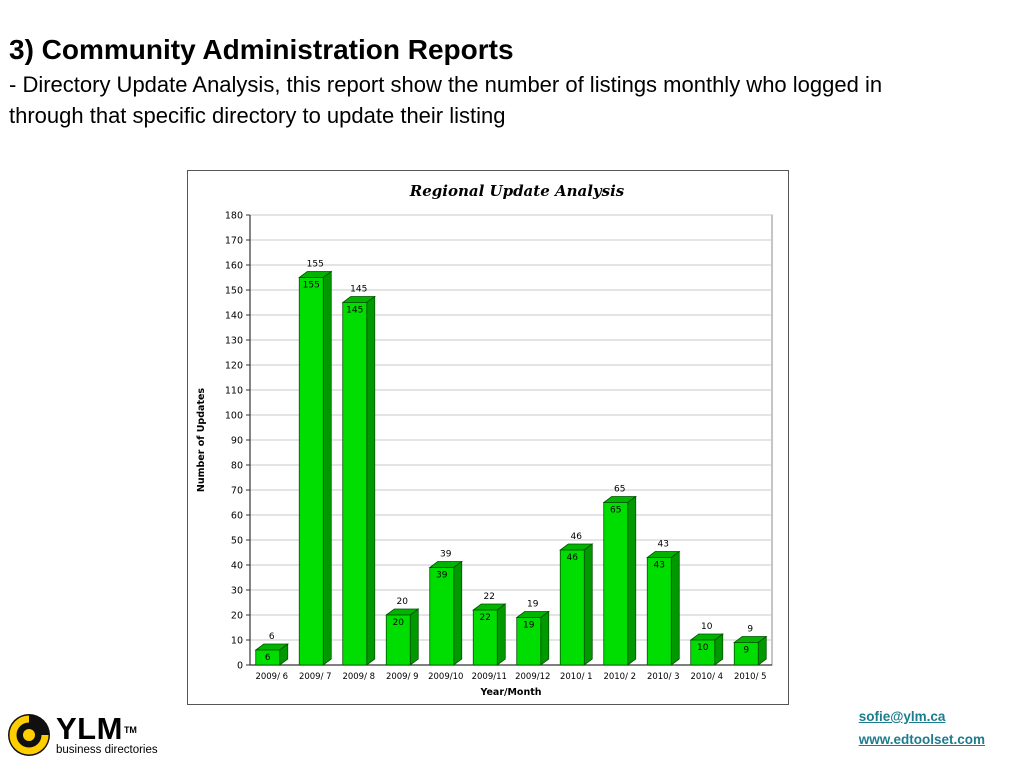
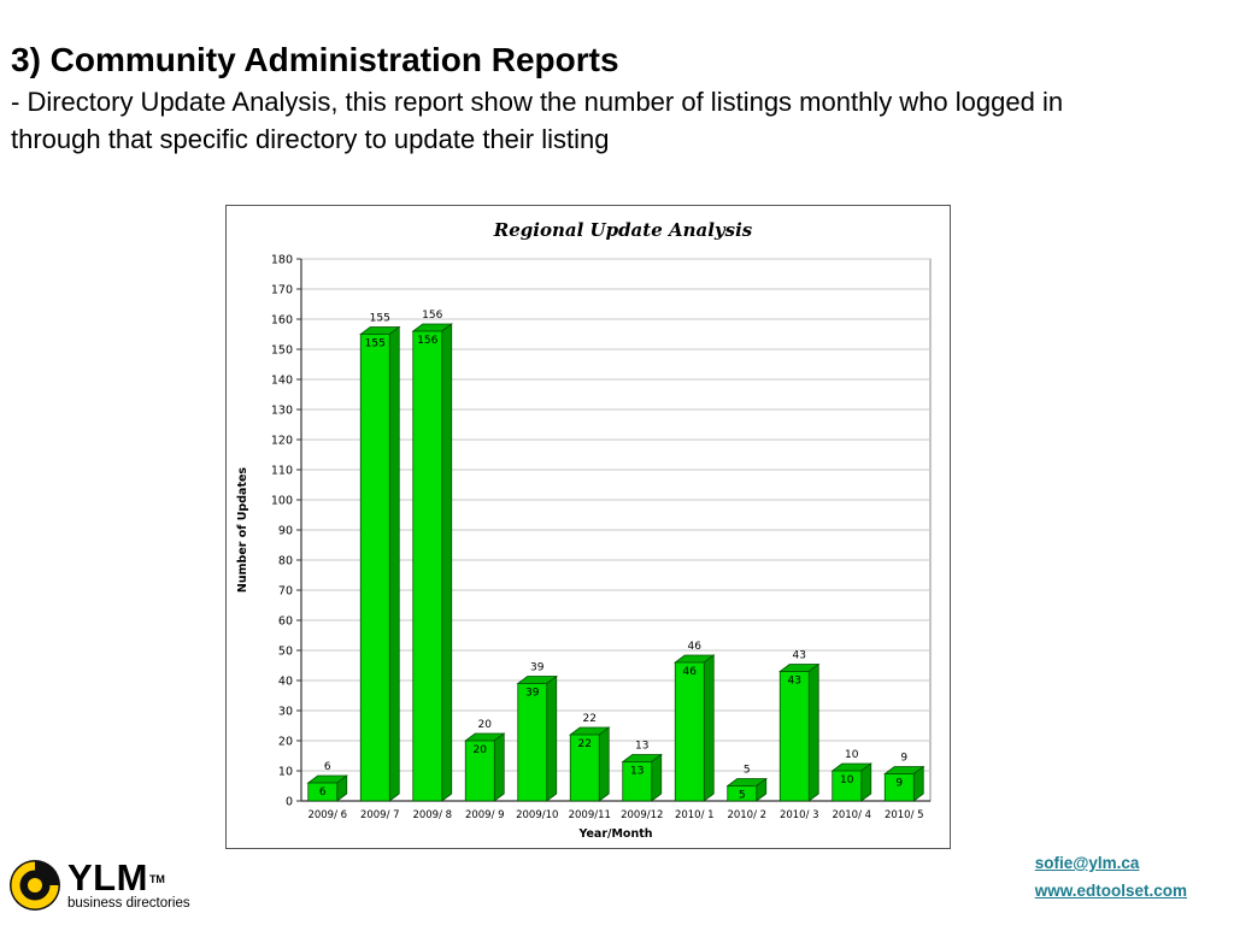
2009/ 8: 145 -> 156
2009/12: 19 -> 13
2010/ 2: 65 -> 5
